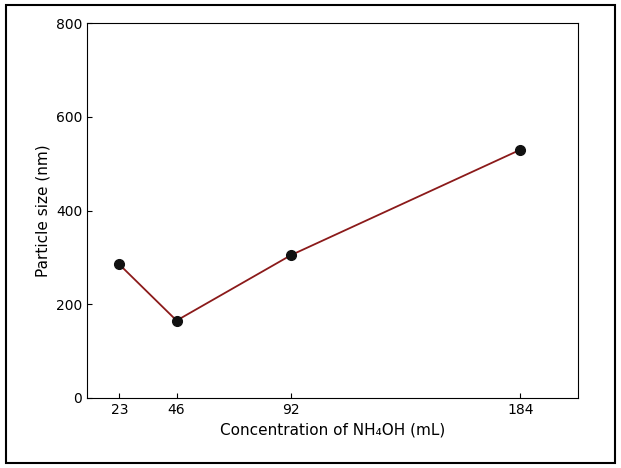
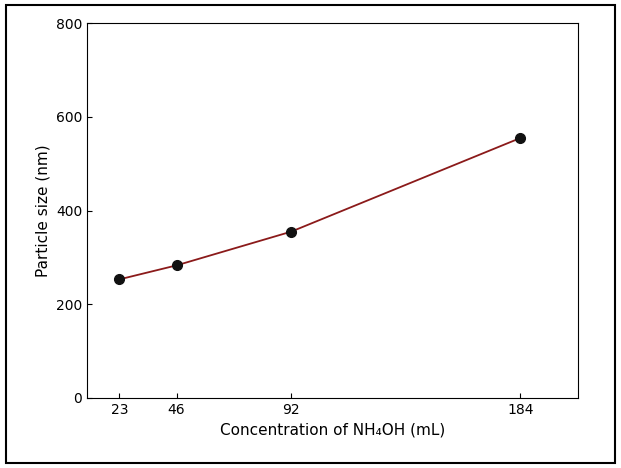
23: 285 -> 253
46: 165 -> 283
92: 305 -> 355
184: 530 -> 555
